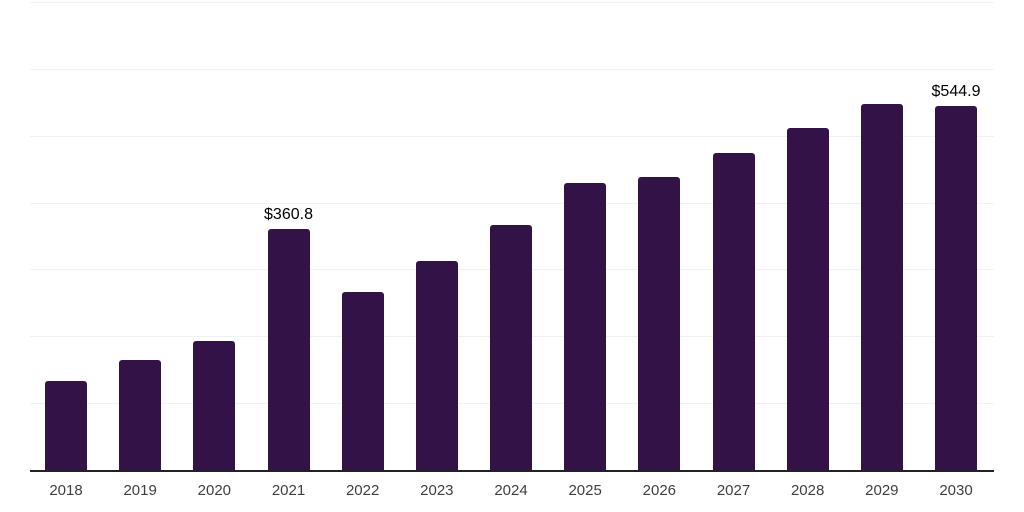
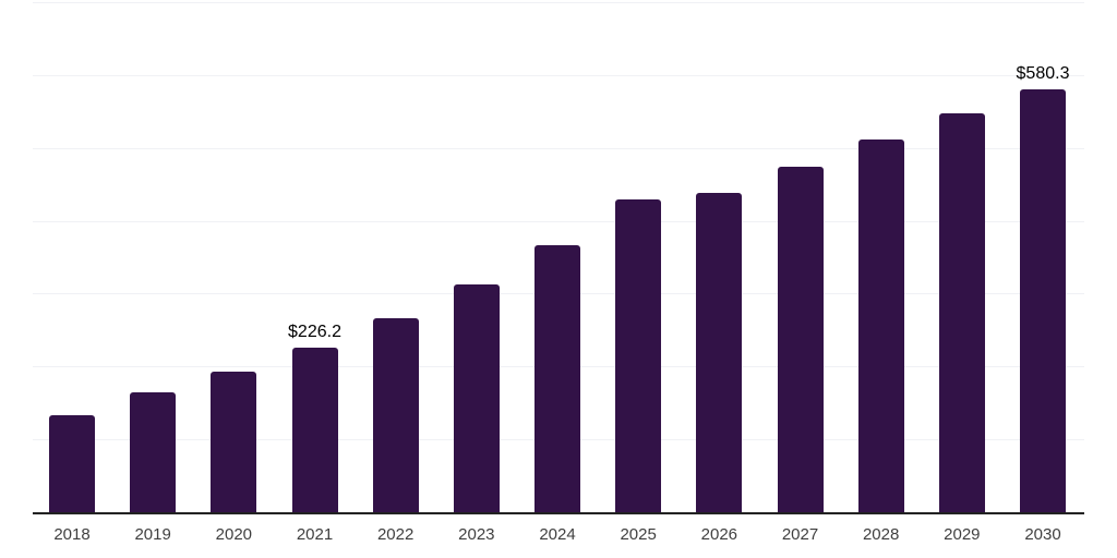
2021: $360.8 -> $226.2
2030: $544.9 -> $580.3
